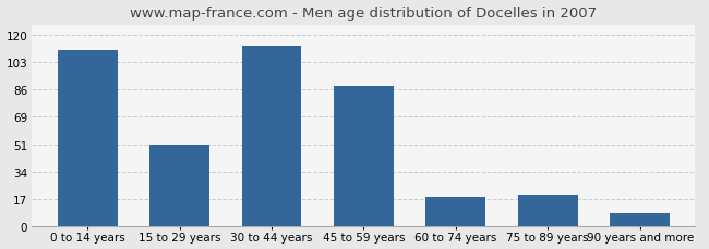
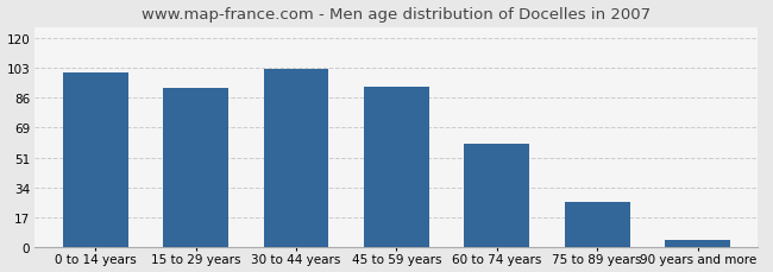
0 to 14 years: 110 -> 100
15 to 29 years: 51 -> 91
30 to 44 years: 113 -> 102
45 to 59 years: 88 -> 92
60 to 74 years: 18 -> 59
75 to 89 years: 20 -> 26
90 years and more: 8 -> 4
